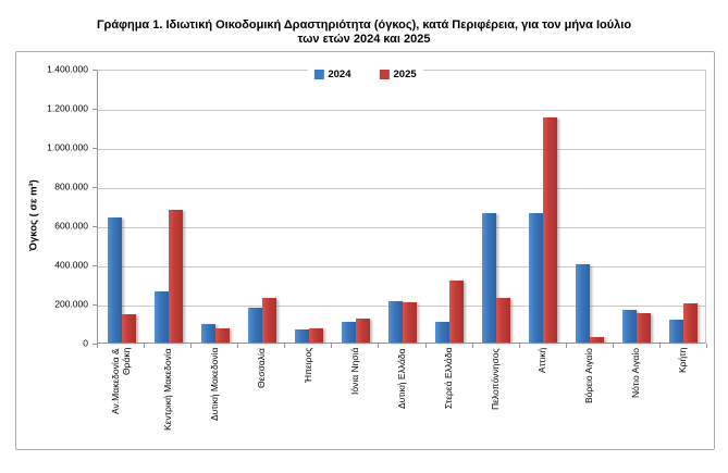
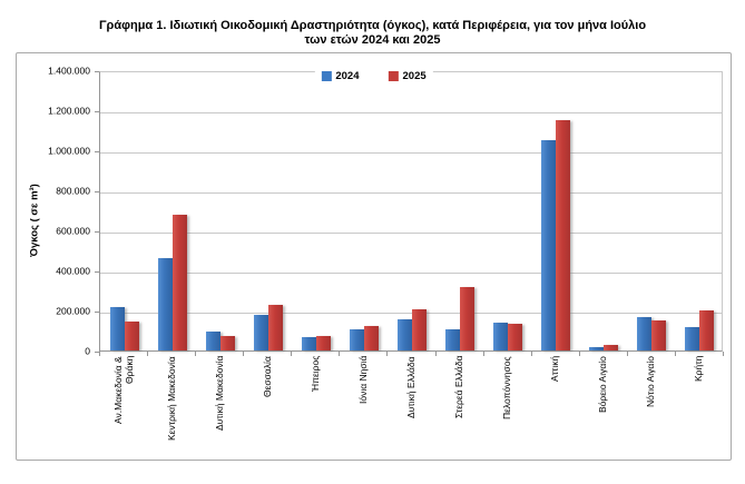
2024/Αν.Μακεδονία & Θράκη: 640000 -> 220000
2024/Κεντρική Μακεδονία: 260000 -> 460000
2024/Δυτική Ελλάδα: 210000 -> 160000
2024/Πελοπόννησος: 660000 -> 140000
2025/Πελοπόννησος: 230000 -> 140000
2024/Αττική: 660000 -> 1050000
2024/Βόρειο Αιγαίο: 400000 -> 20000
